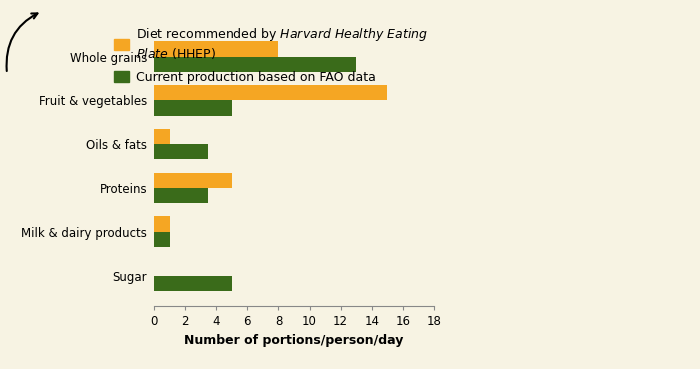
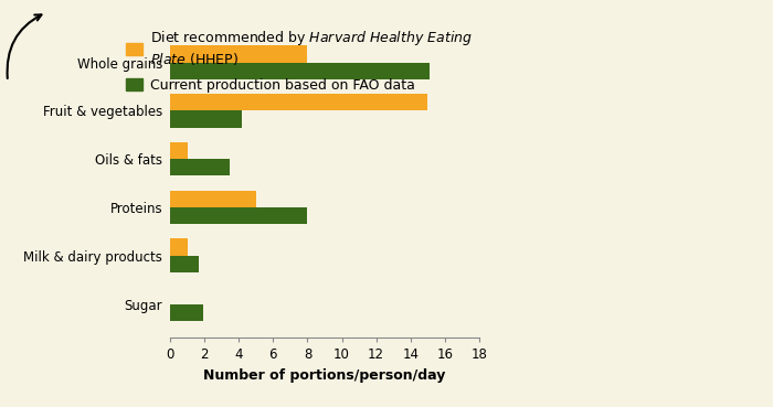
Current production based on FAO data/Whole grains: 13.0 -> 15.1
Current production based on FAO data/Fruit & vegetables: 5.0 -> 4.2
Current production based on FAO data/Proteins: 3.5 -> 8.0
Current production based on FAO data/Milk & dairy products: 1.0 -> 1.7
Current production based on FAO data/Sugar: 5.0 -> 1.9
